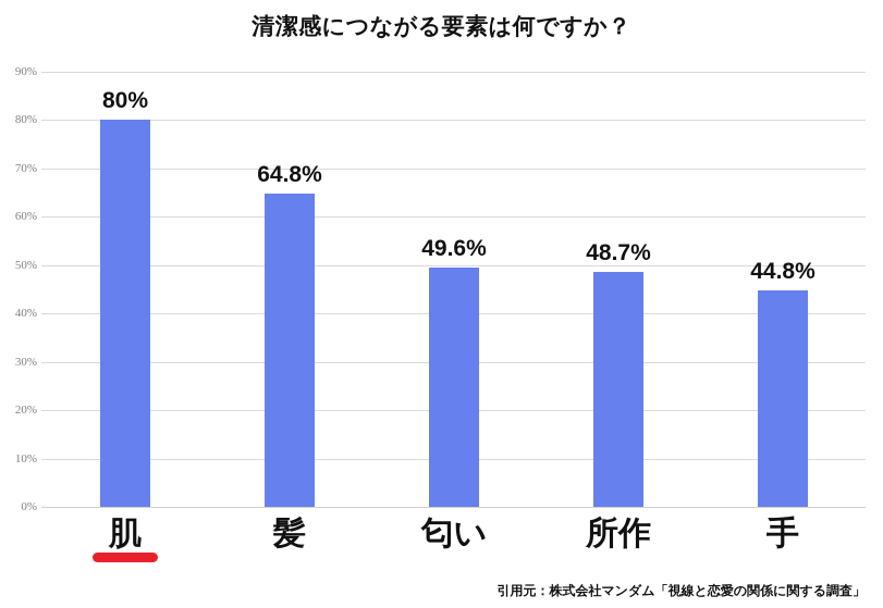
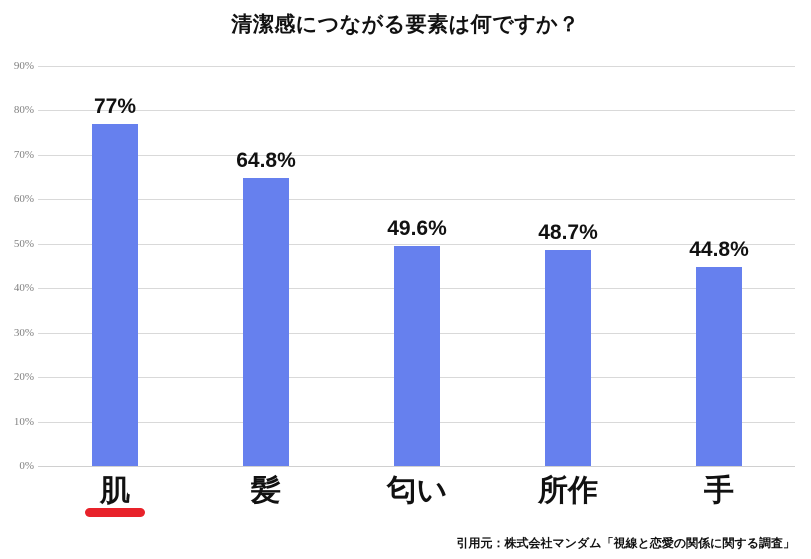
肌: 80% -> 77%
